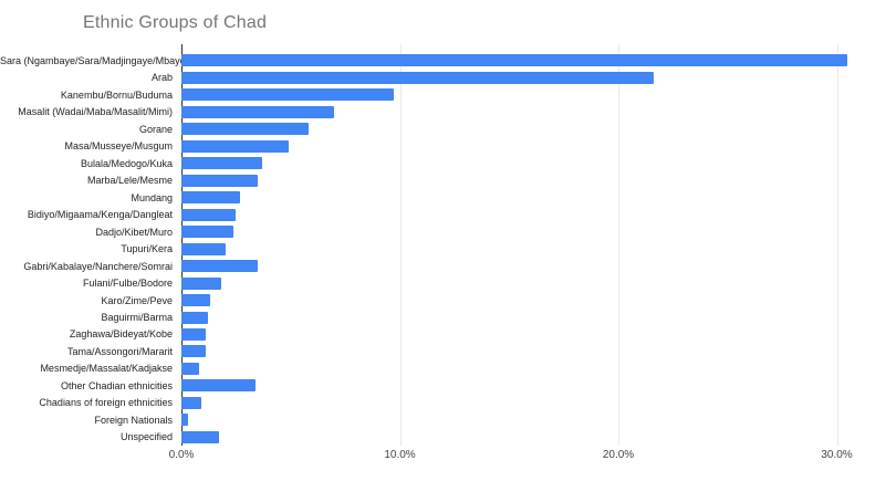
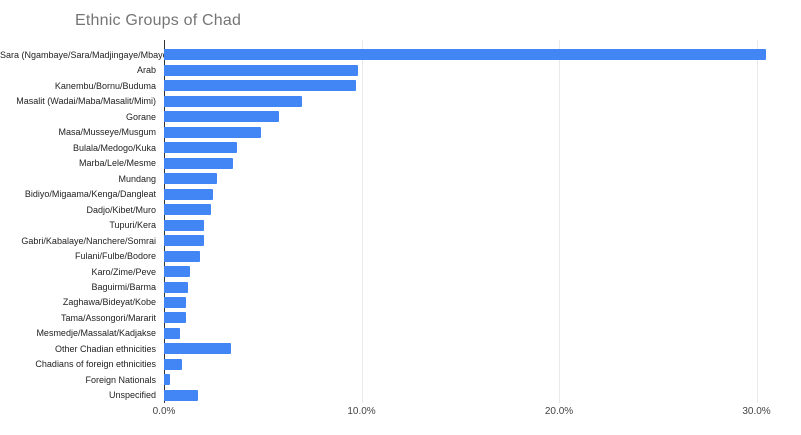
Arab: 21.6% -> 9.8%
Gabri/Kabalaye/Nanchere/Somrai: 3.5% -> 2.0%
